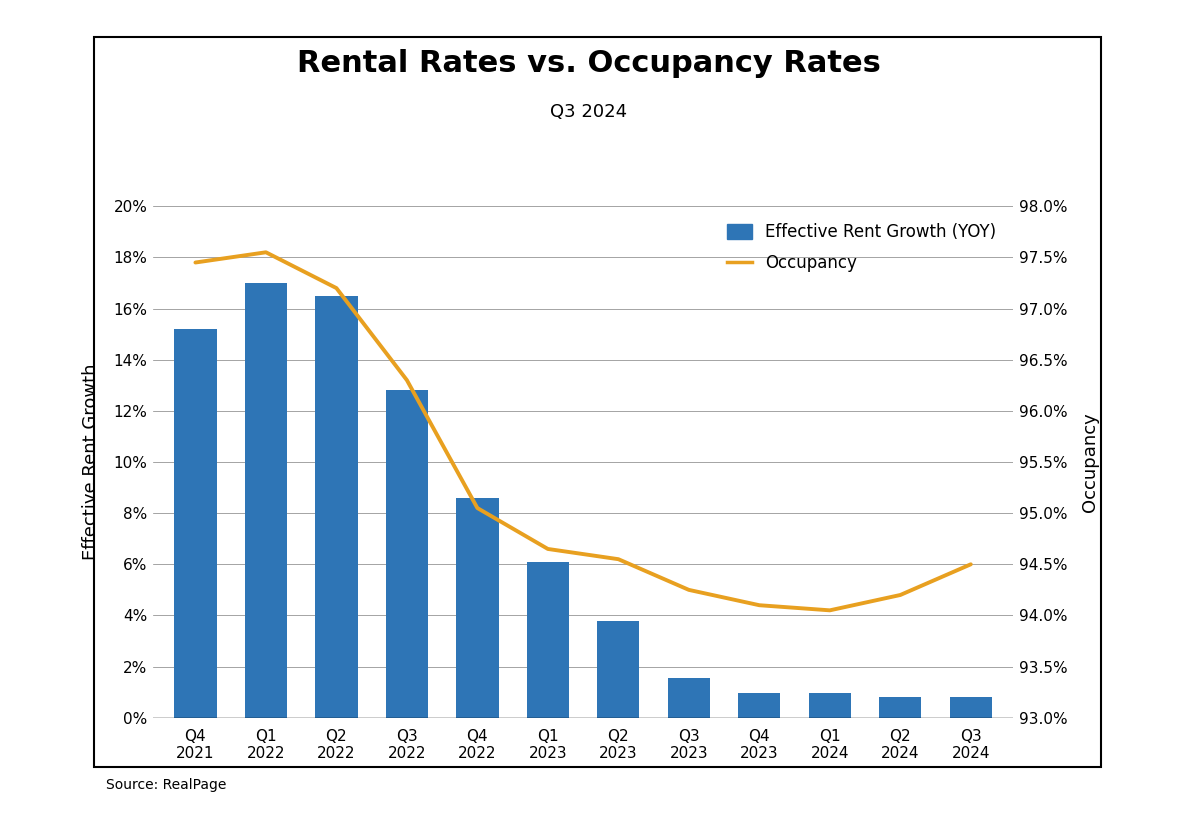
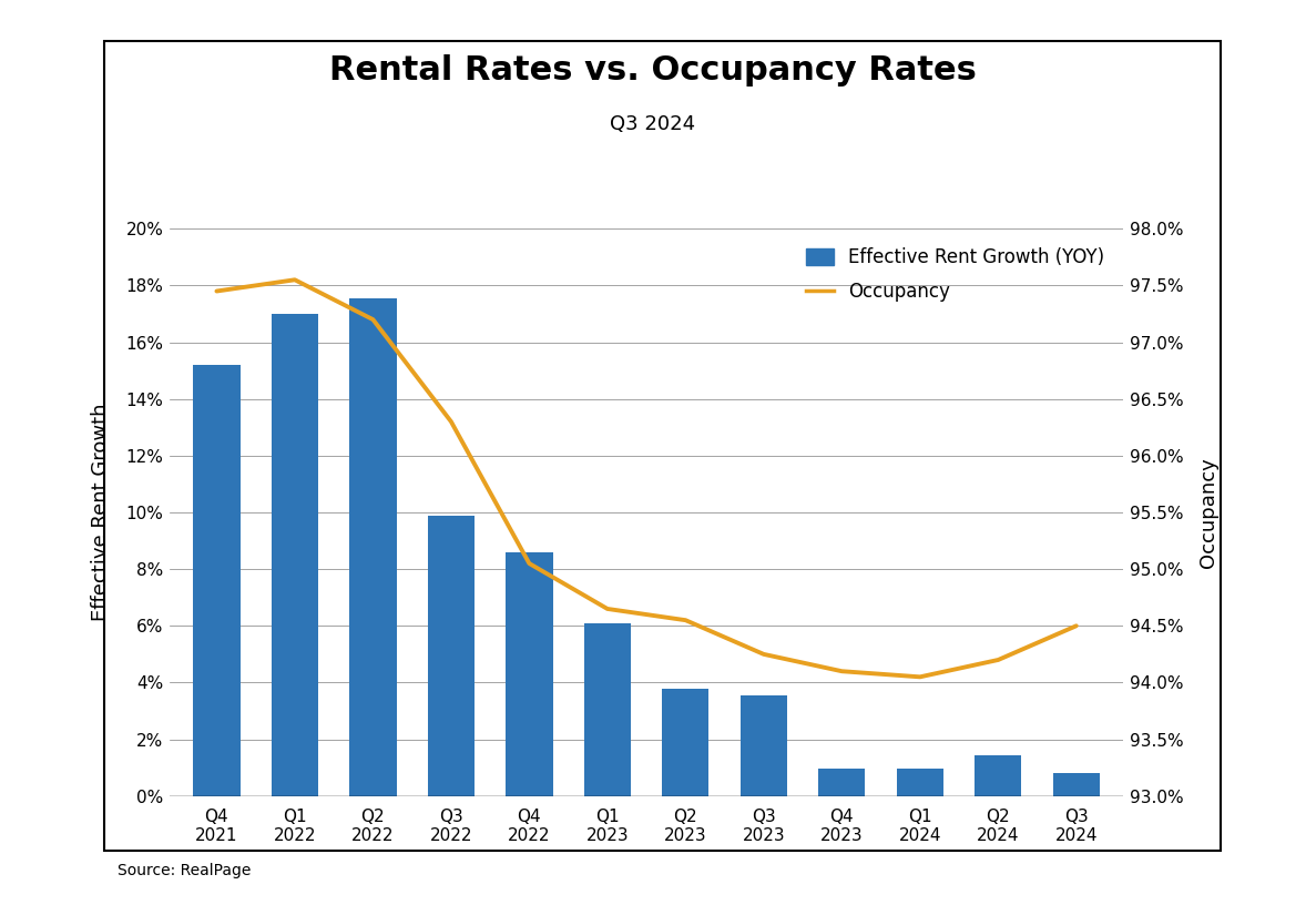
Effective Rent Growth (YOY)/Q2 2022: 16.50% -> 17.55%
Effective Rent Growth (YOY)/Q3 2022: 12.80% -> 9.90%
Effective Rent Growth (YOY)/Q3 2023: 1.55% -> 3.55%
Effective Rent Growth (YOY)/Q2 2024: 0.80% -> 1.45%
